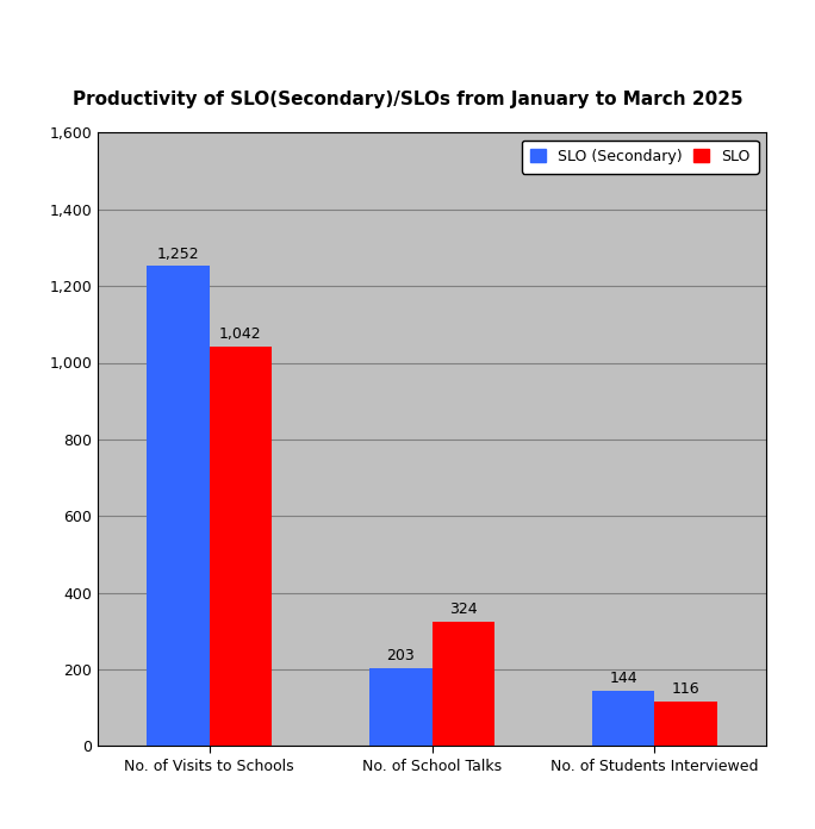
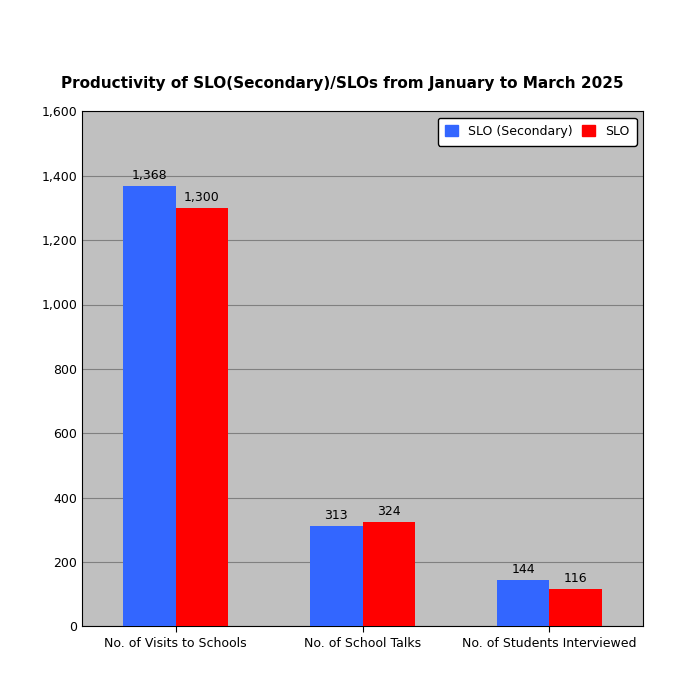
SLO (Secondary)/No. of Visits to Schools: 1,252 -> 1,368
SLO/No. of Visits to Schools: 1,042 -> 1,300
SLO (Secondary)/No. of School Talks: 203 -> 313
